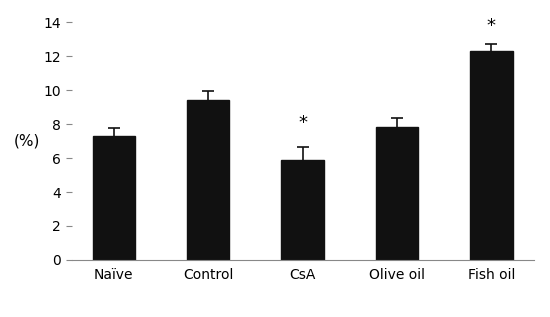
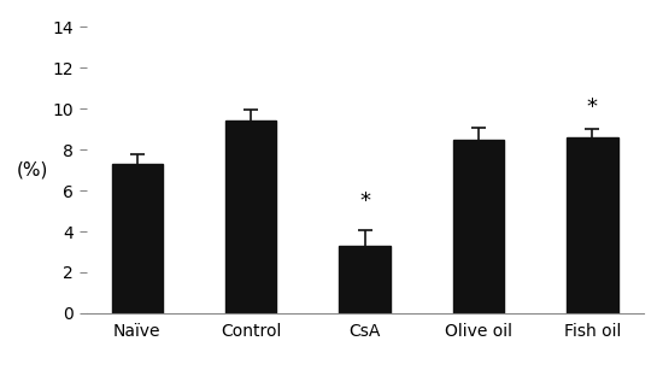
CsA: 5.9 -> 3.3
Olive oil: 7.8 -> 8.5
Fish oil: 12.3 -> 8.6
